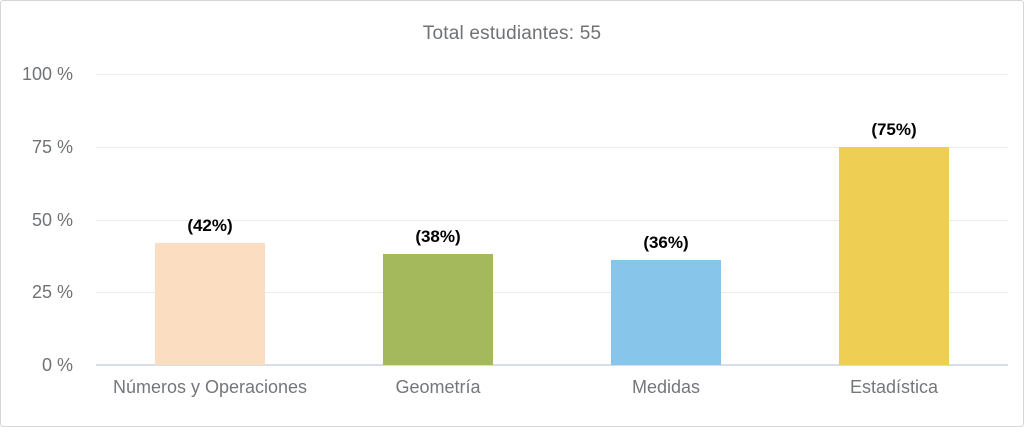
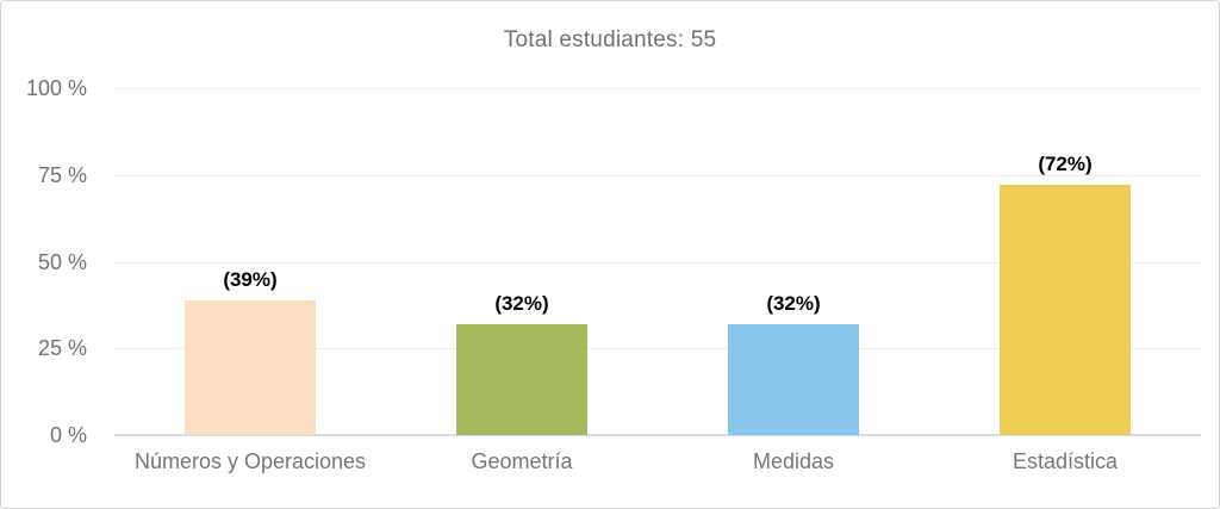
Números y Operaciones: 42% -> 39%
Geometría: 38% -> 32%
Medidas: 36% -> 32%
Estadística: 75% -> 72%
